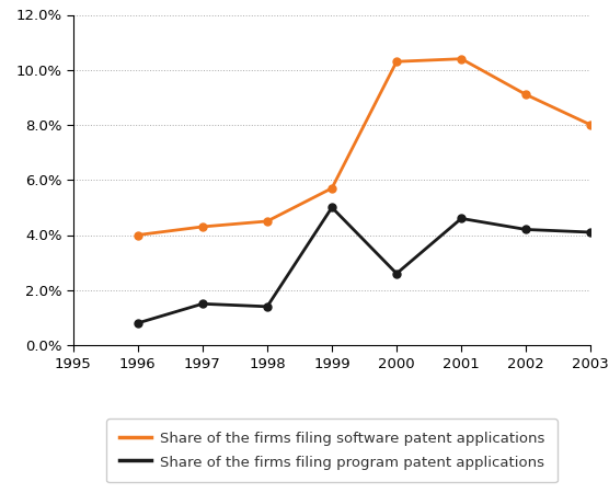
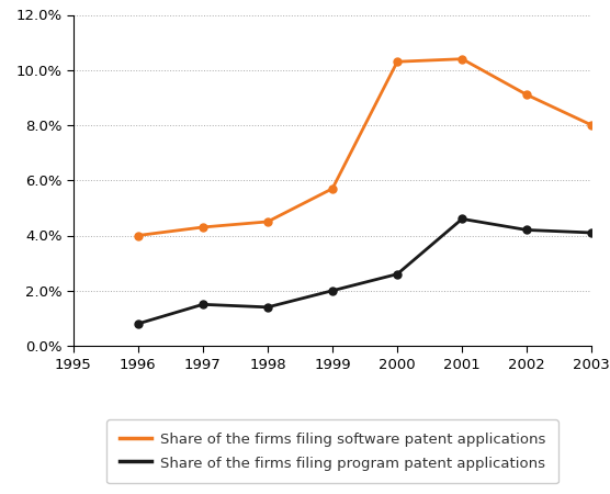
Share of the firms filing program patent applications/1999: 5.0% -> 2.0%
